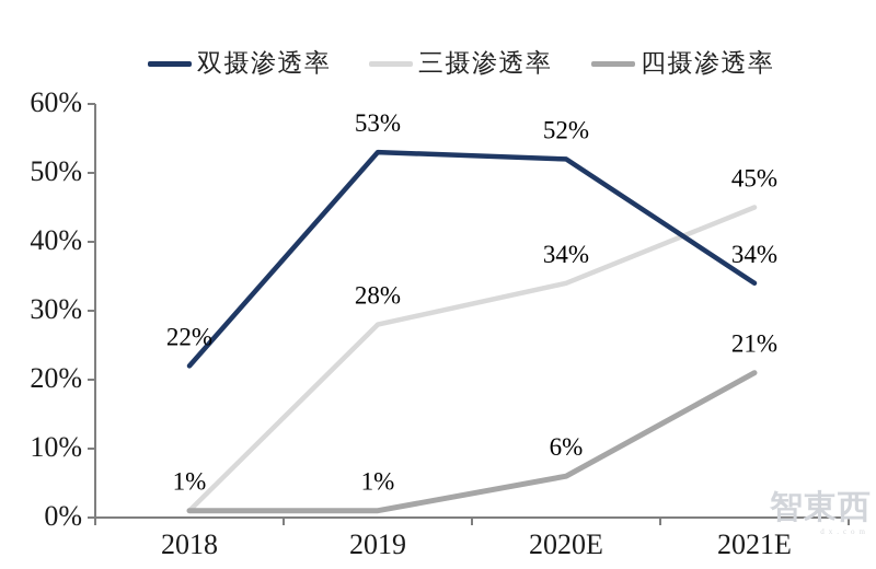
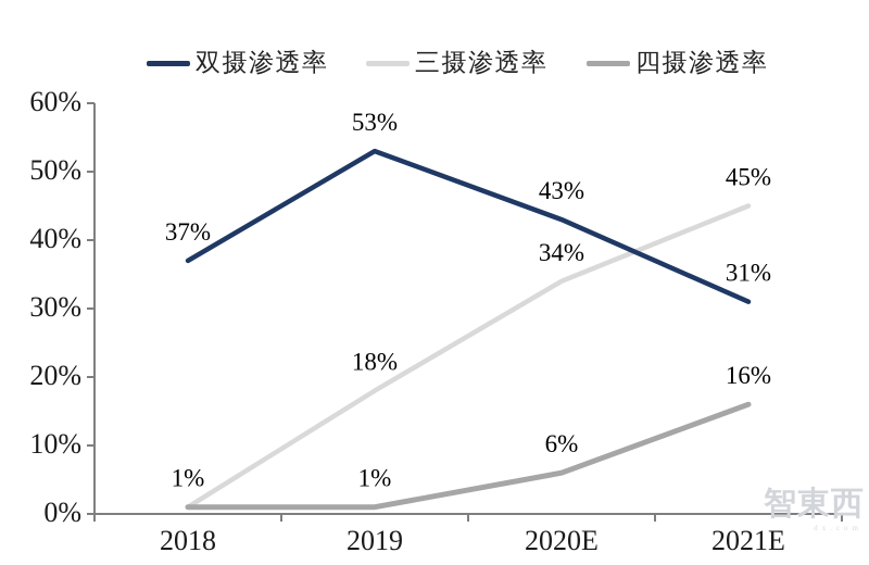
双摄渗透率/2018: 22% -> 37%
三摄渗透率/2019: 28% -> 18%
双摄渗透率/2020E: 52% -> 43%
双摄渗透率/2021E: 34% -> 31%
四摄渗透率/2021E: 21% -> 16%
